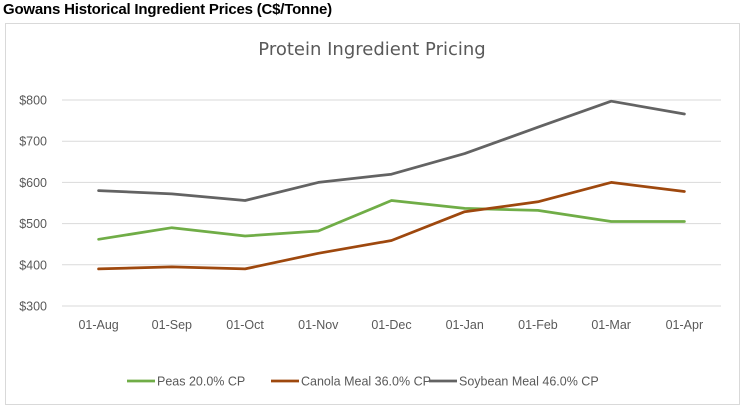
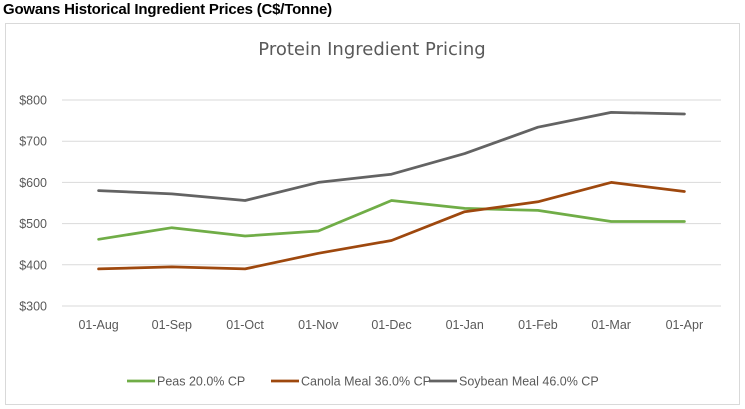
Soybean Meal 46.0% CP/01-Mar: $800 -> $770
